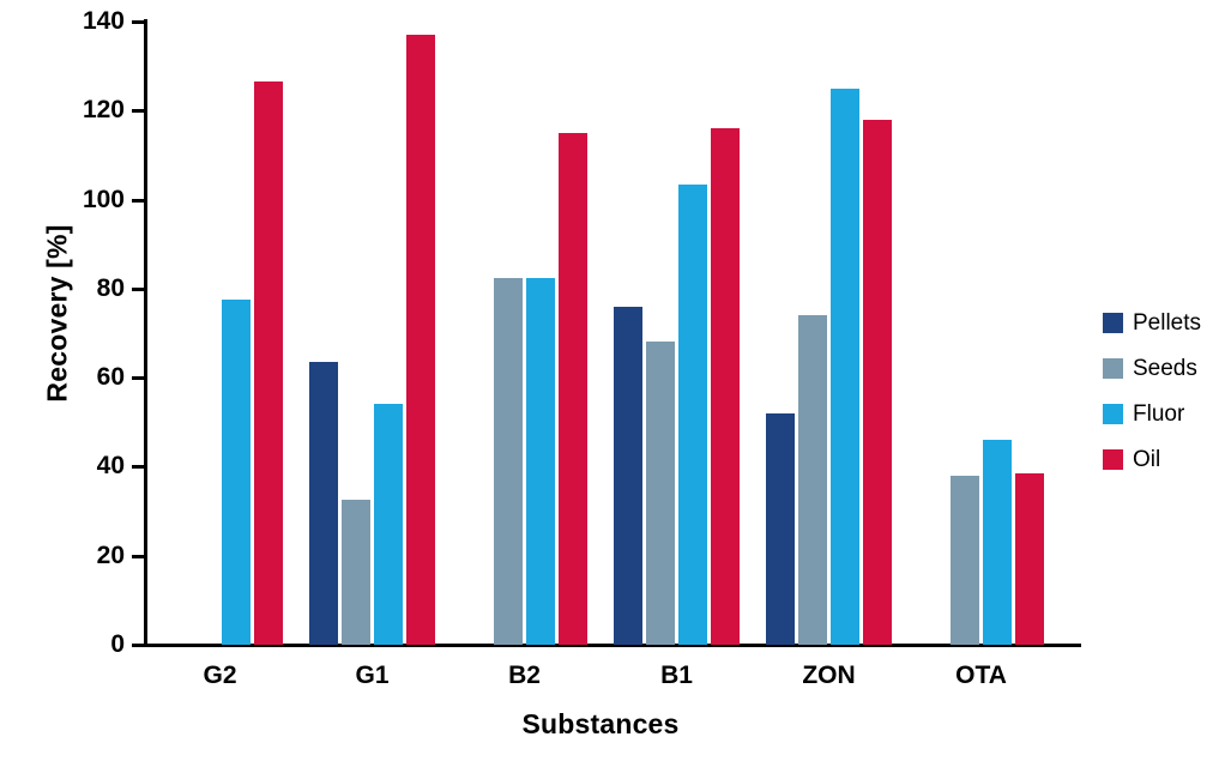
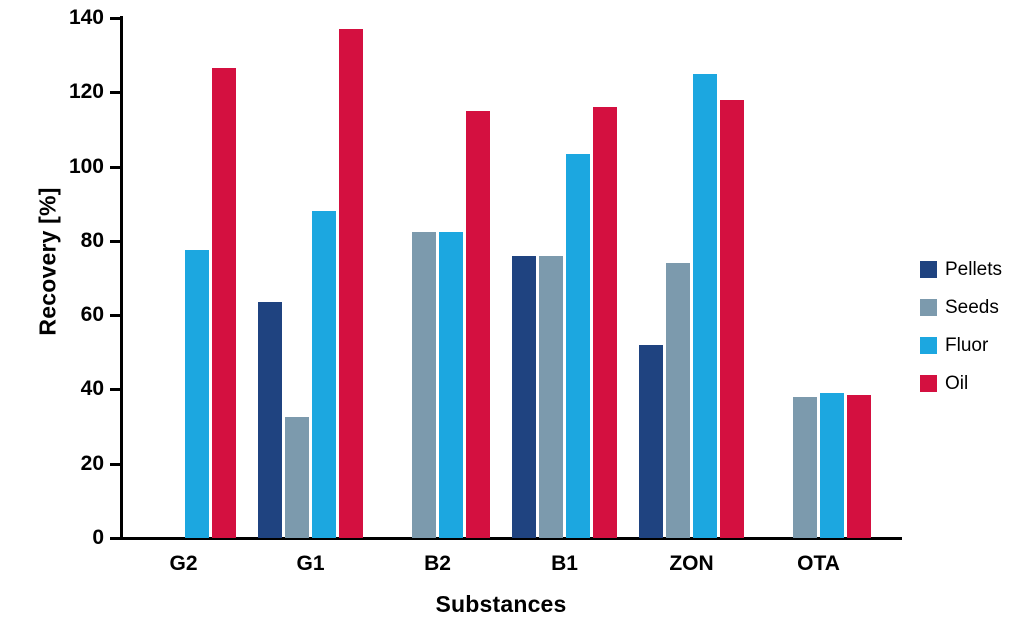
Fluor/G1: 54 -> 88
Seeds/B1: 68 -> 76
Fluor/OTA: 46 -> 39
